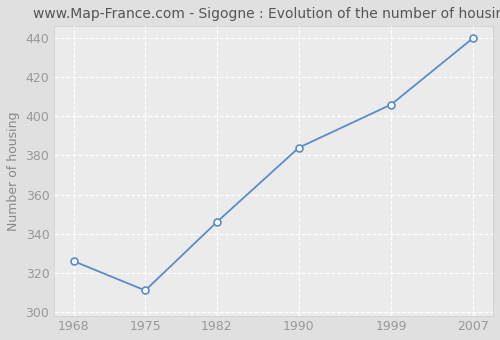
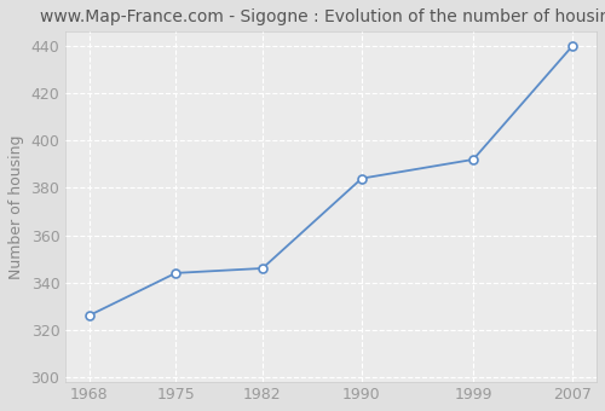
1975: 311 -> 344
1999: 406 -> 392
